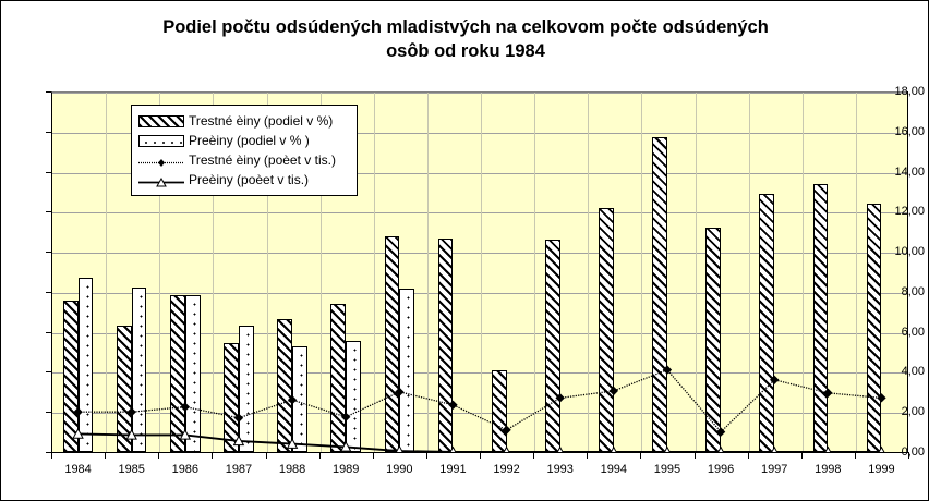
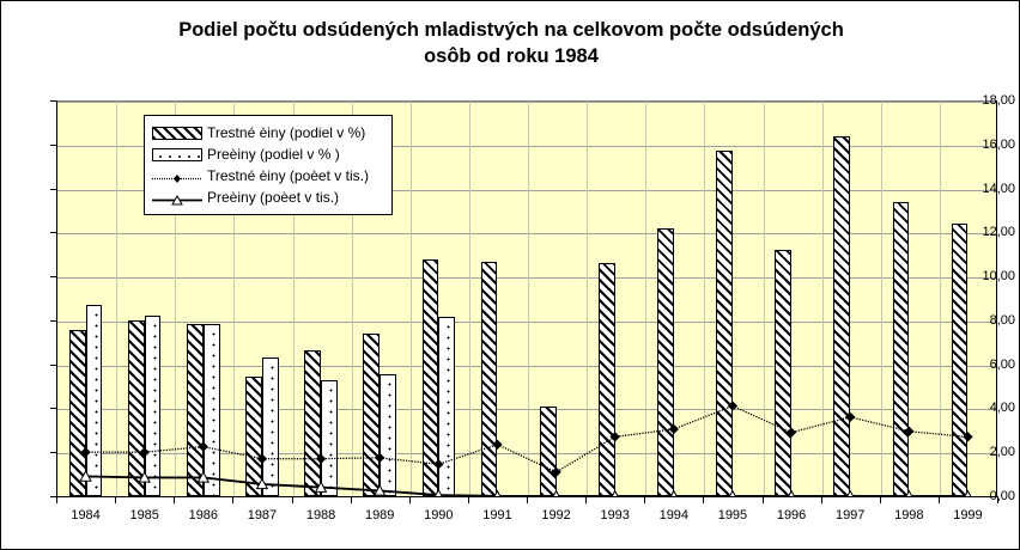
Trestné èiny (podiel v %)/1985: 6,3 -> 8,0
Trestné èiny (poèet v tis.)/1988: 2,6 -> 1,7
Trestné èiny (poèet v tis.)/1990: 3,0 -> 1,4
Trestné èiny (poèet v tis.)/1996: 1,0 -> 2,9
Trestné èiny (podiel v %)/1997: 12,9 -> 16,4
